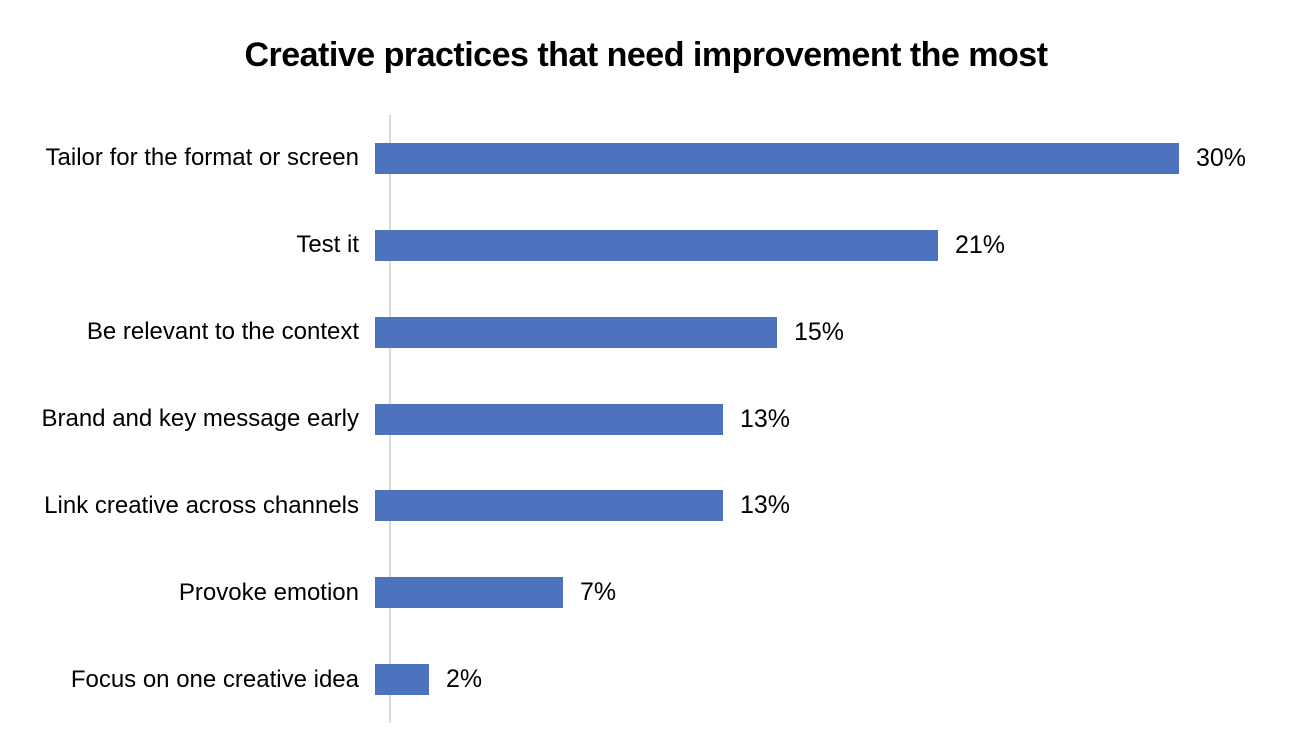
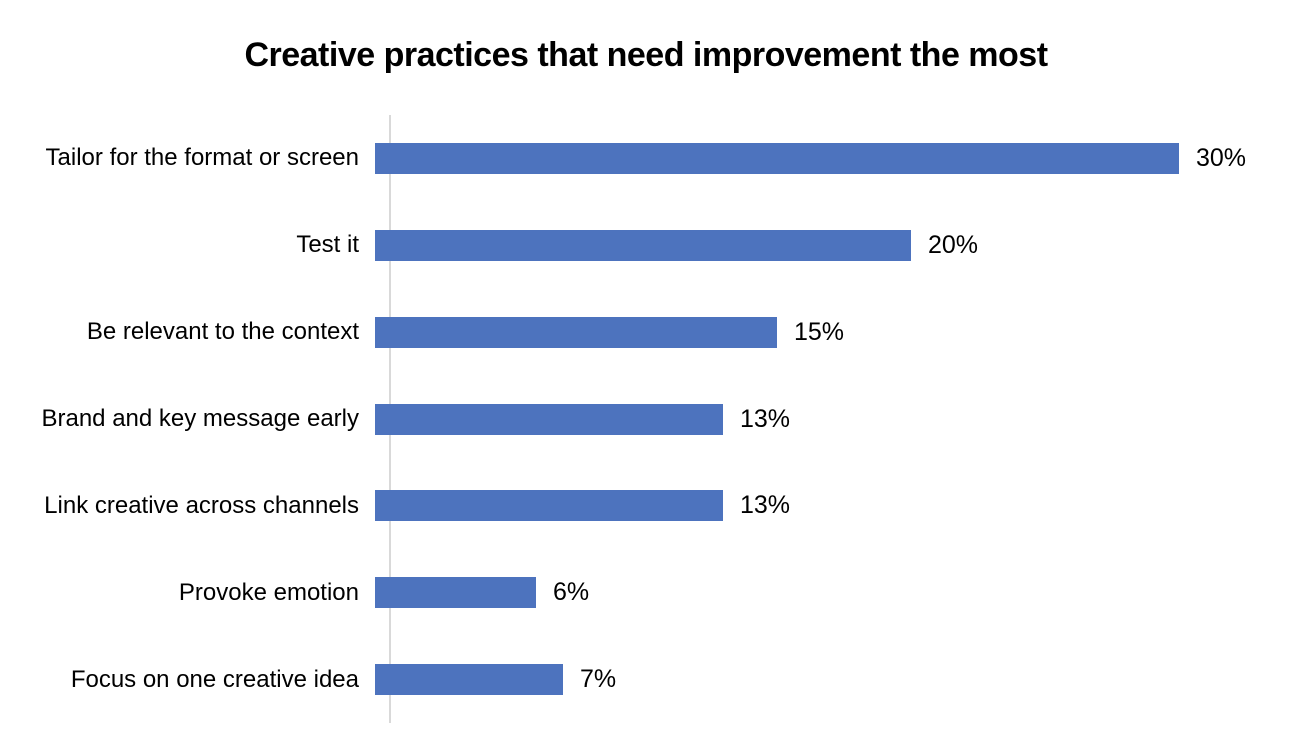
Test it: 21% -> 20%
Provoke emotion: 7% -> 6%
Focus on one creative idea: 2% -> 7%
